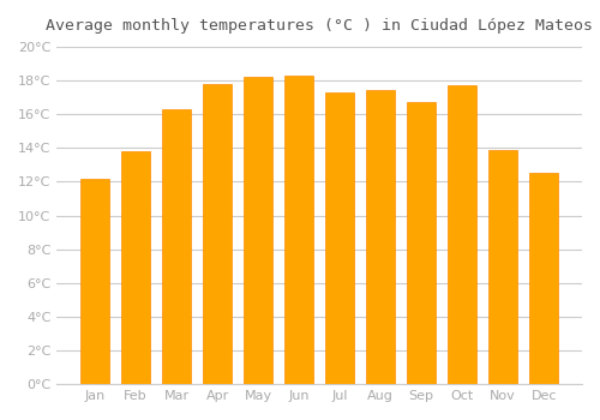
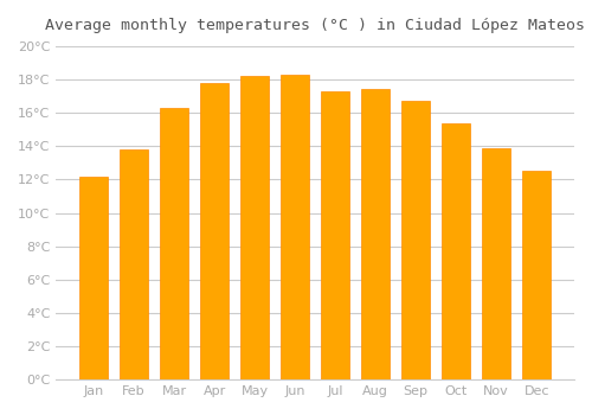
Oct: 17.7°C -> 15.4°C
